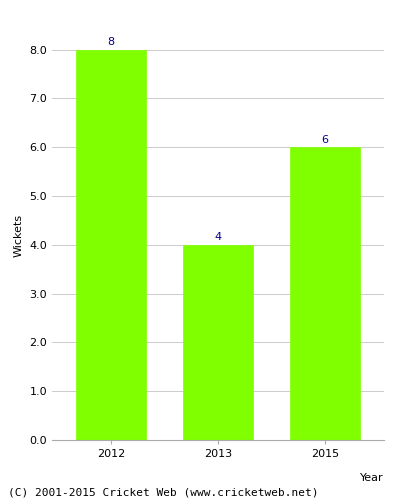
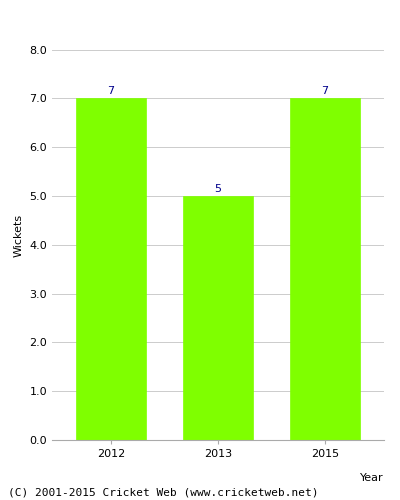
2012: 8 -> 7
2013: 4 -> 5
2015: 6 -> 7
